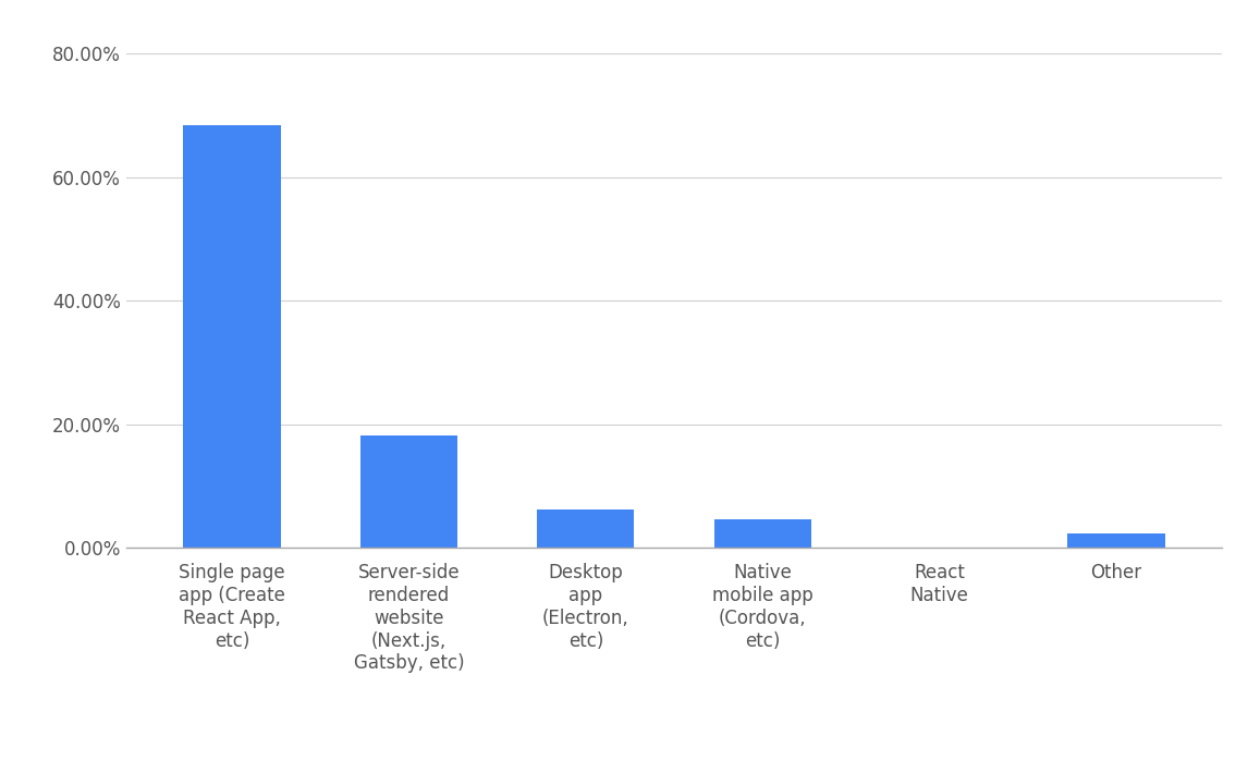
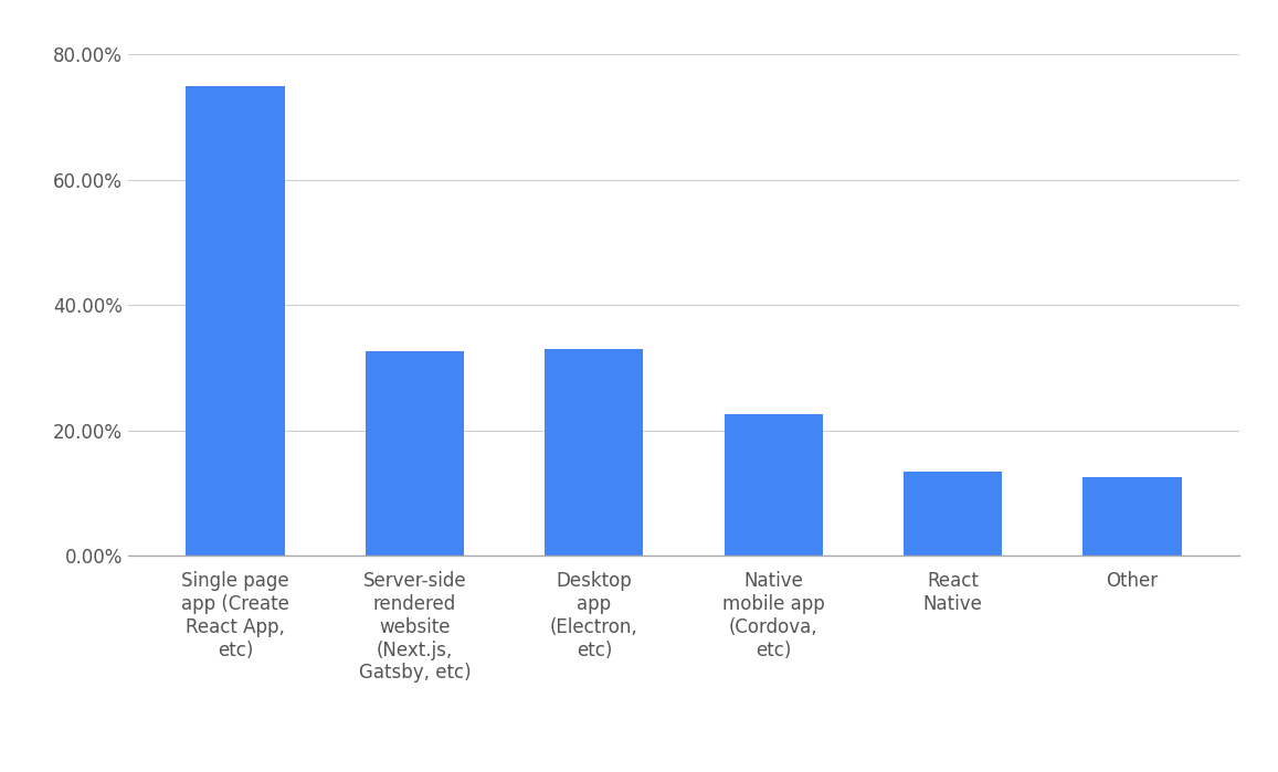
Single page app (Create React App, etc): 68.4% -> 74.8%
Server-side rendered website (Next.js, Gatsby, etc): 18.2% -> 32.6%
Desktop app (Electron, etc): 6.2% -> 33.0%
Native mobile app (Cordova, etc): 4.7% -> 22.6%
React Native: 0.1% -> 13.4%
Other: 2.4% -> 12.6%
